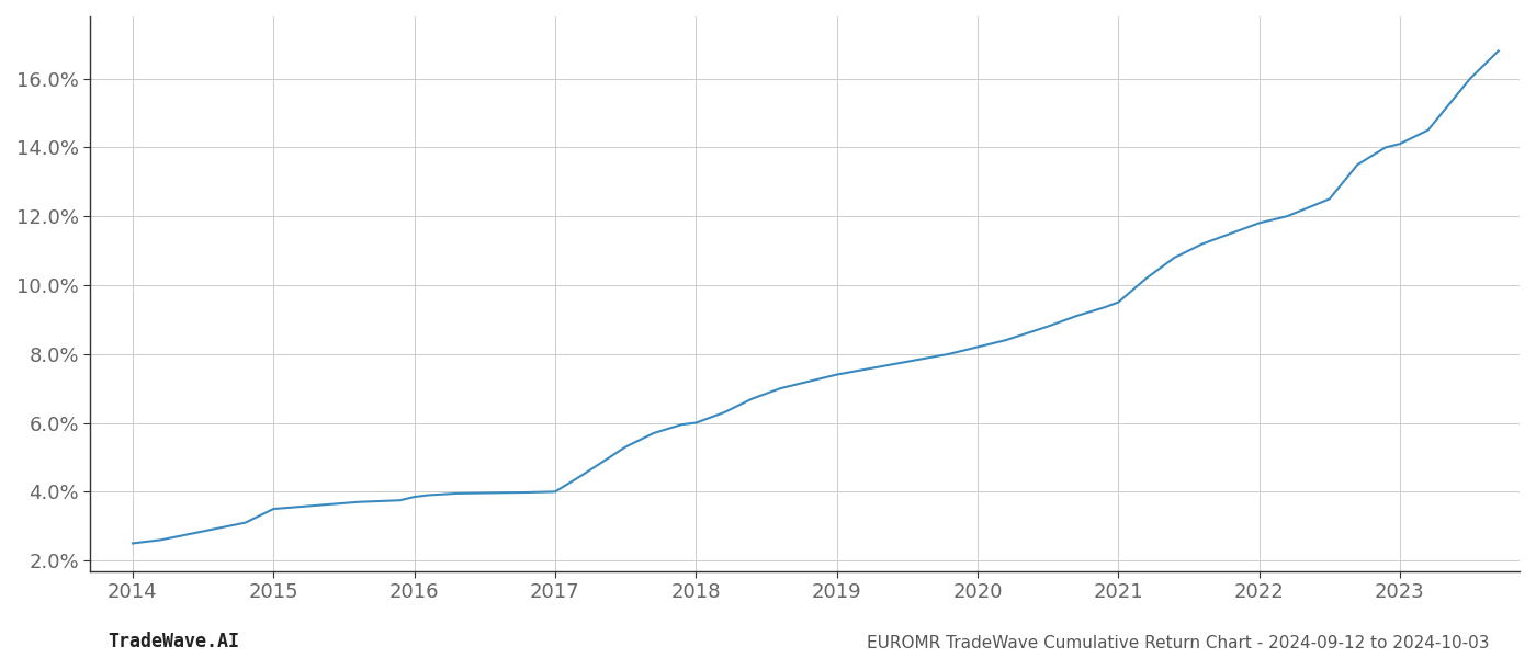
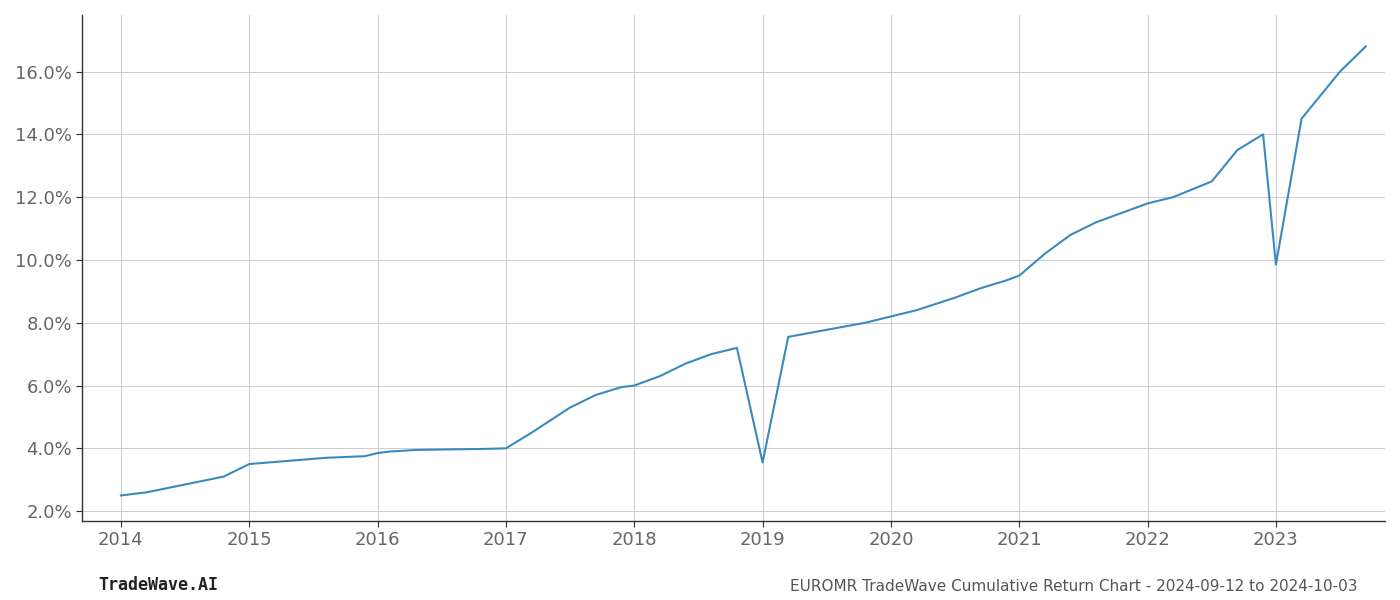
2019: 7.40% -> 3.55%
2023: 14.10% -> 9.85%
